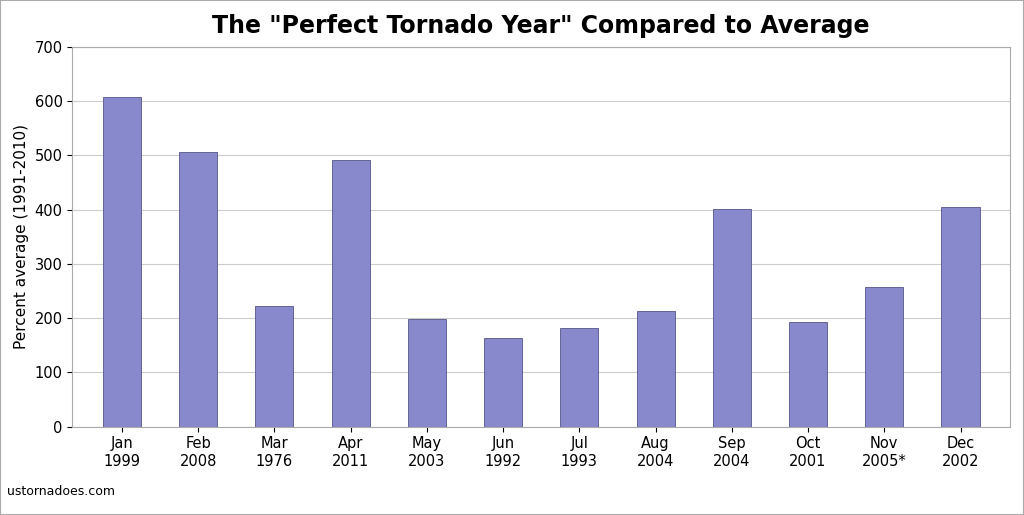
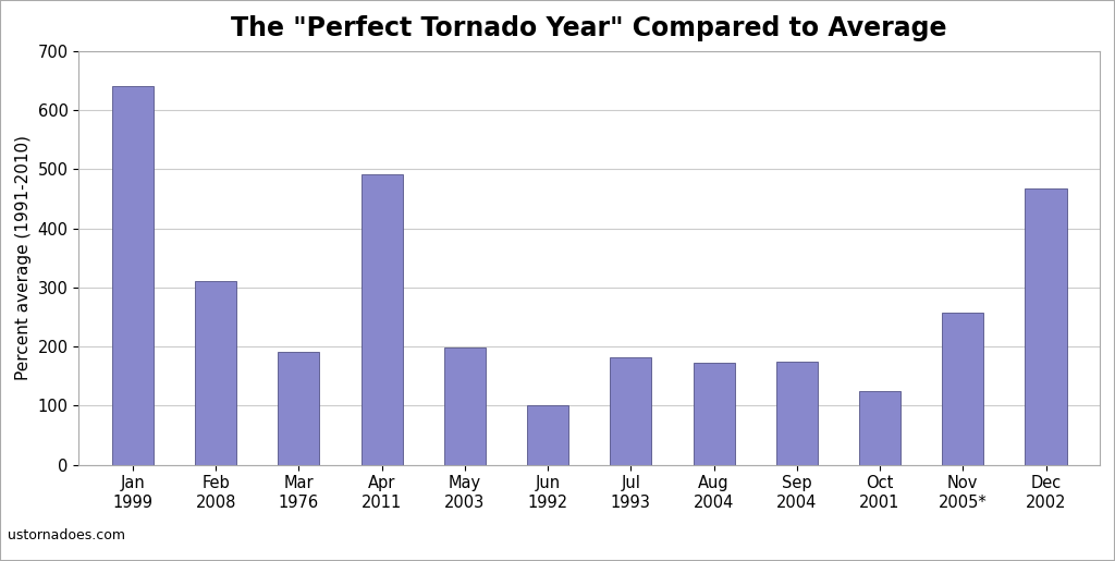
Jan 1999: 607 -> 640
Feb 2008: 507 -> 310
Mar 1976: 222 -> 192
Jun 1992: 163 -> 100
Aug 2004: 214 -> 172
Sep 2004: 401 -> 174
Oct 2001: 193 -> 124
Dec 2002: 405 -> 468
